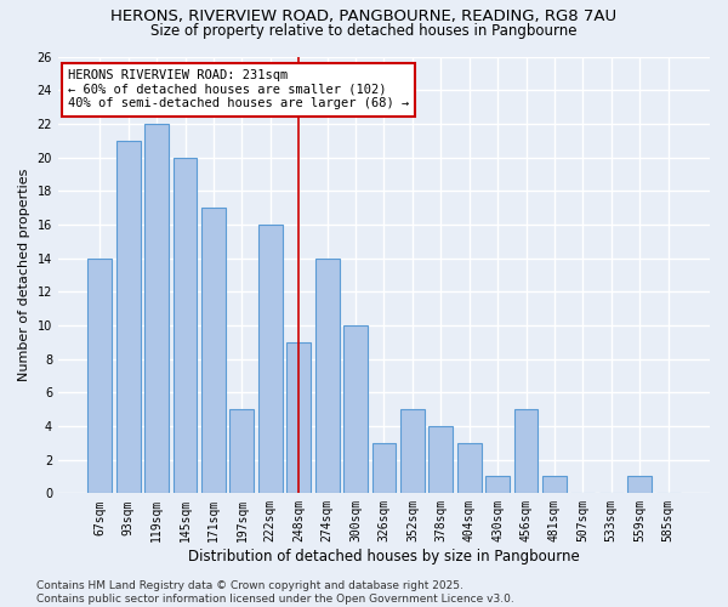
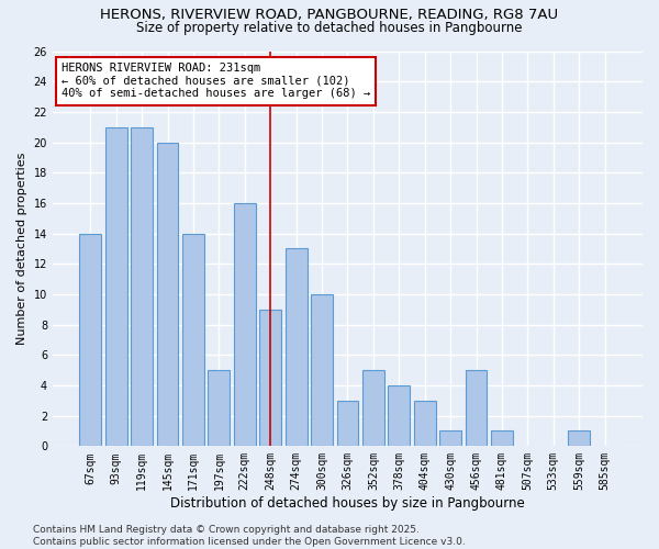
119sqm: 22 -> 21
171sqm: 17 -> 14
274sqm: 14 -> 13
